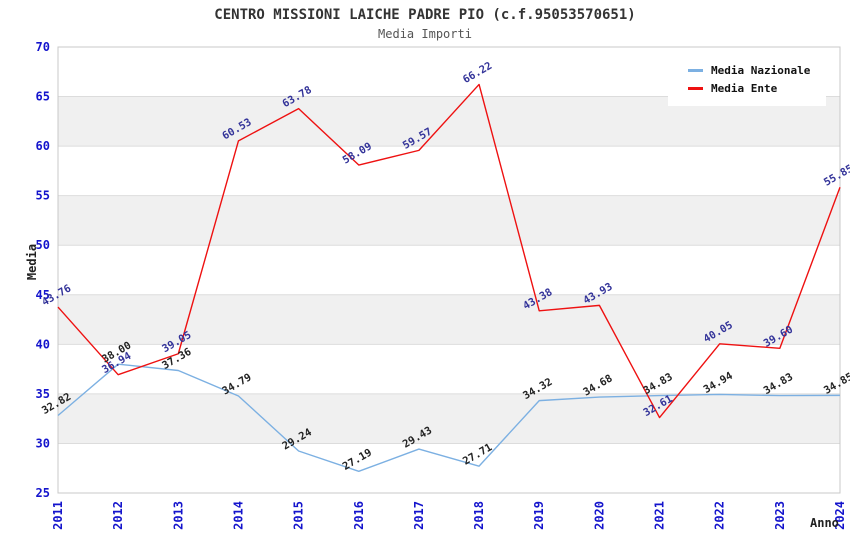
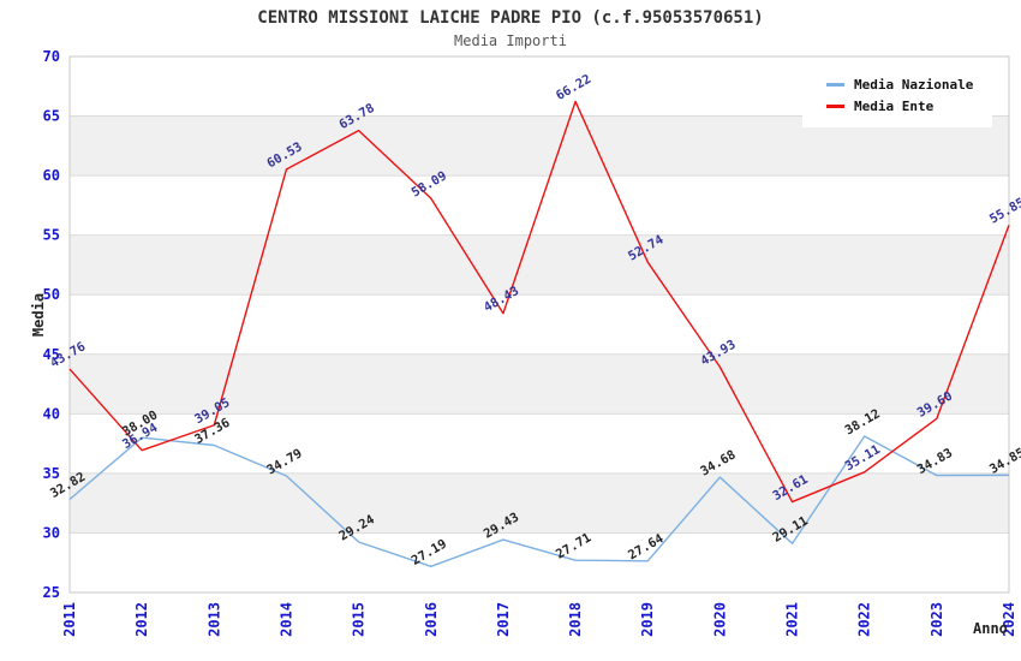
Media Ente/2017: 59.57 -> 48.43
Media Nazionale/2019: 34.32 -> 27.64
Media Ente/2019: 43.38 -> 52.74
Media Nazionale/2021: 34.83 -> 29.11
Media Nazionale/2022: 34.94 -> 38.12
Media Ente/2022: 40.05 -> 35.11
